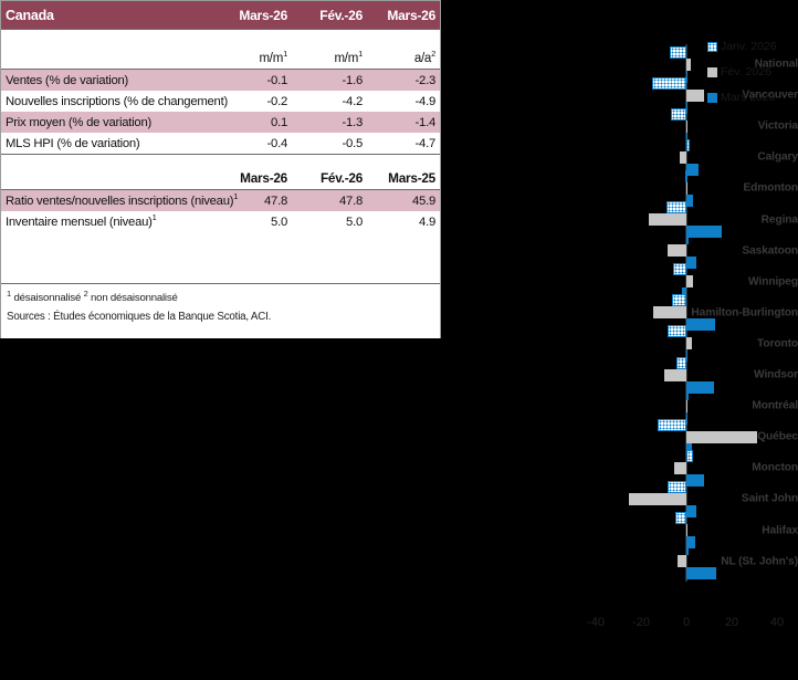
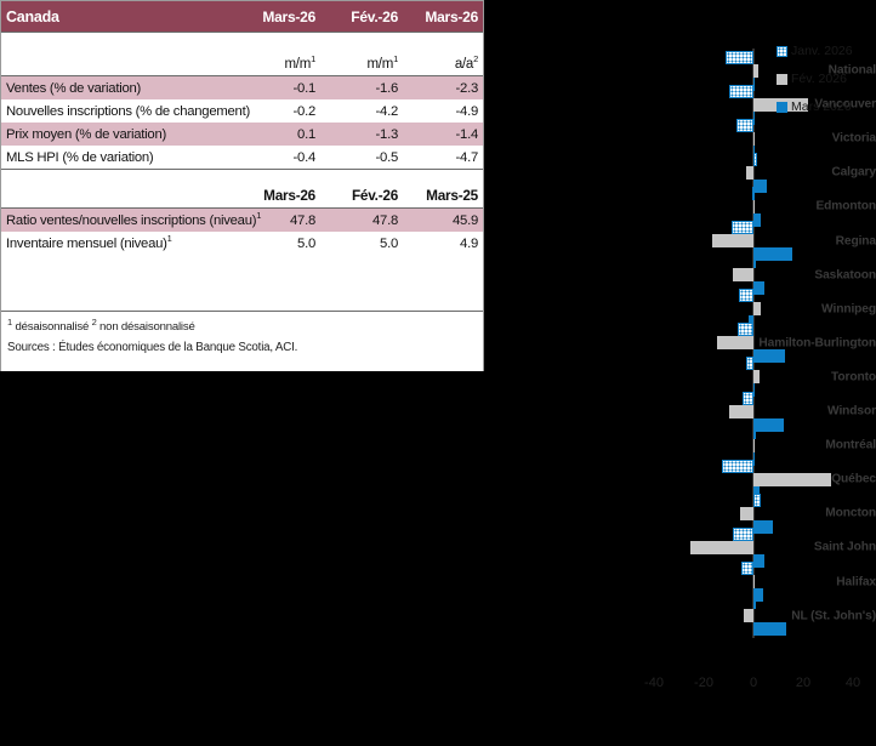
Janv. 2026/National: -8 -> -11
Janv. 2026/Vancouver: -15 -> -10
Fév. 2026/Vancouver: 8 -> 22
Janv. 2026/Toronto: -8 -> -3
